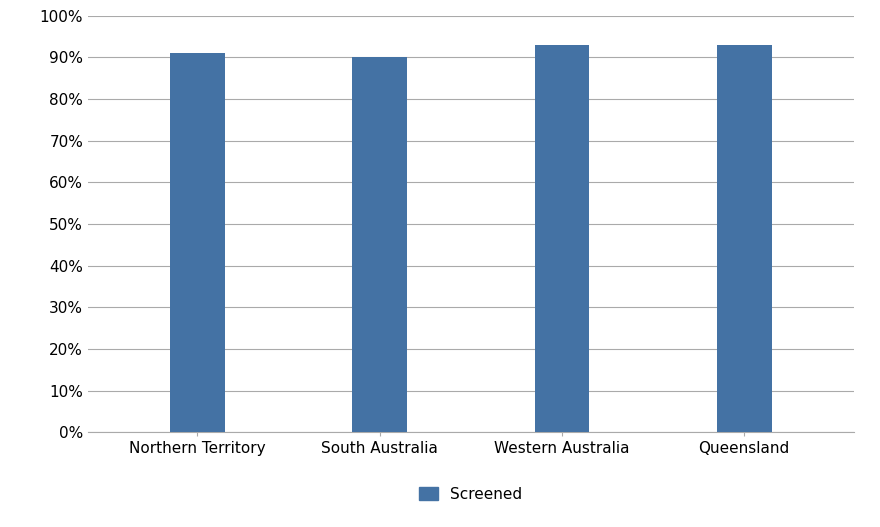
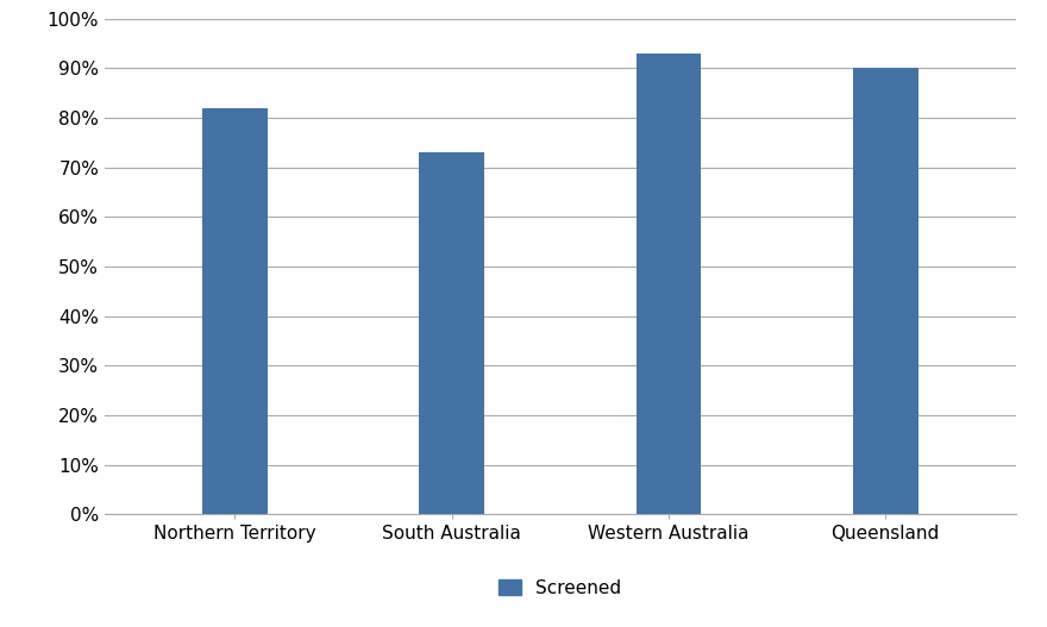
Northern Territory: 91% -> 82%
South Australia: 90% -> 73%
Queensland: 93% -> 90%
